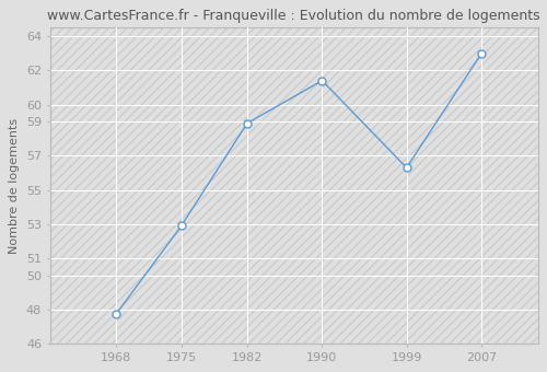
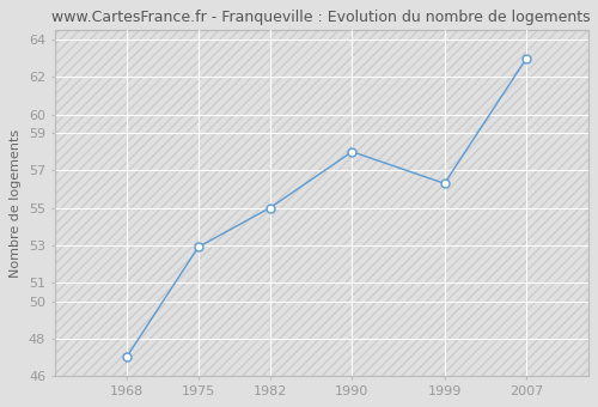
1968: 47.7 -> 47.0
1982: 58.9 -> 55.0
1990: 61.4 -> 58.0
